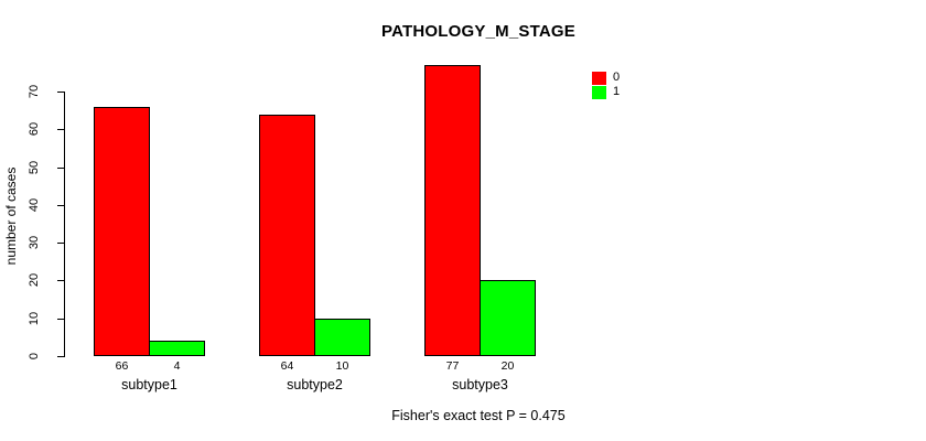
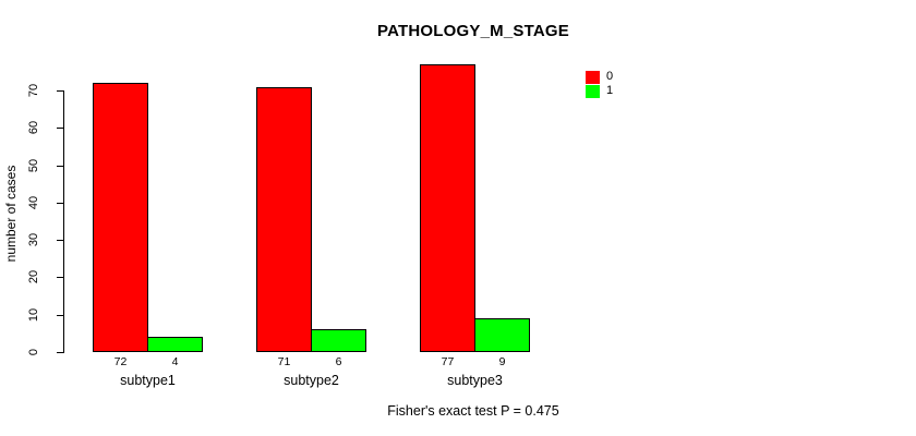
0/subtype1: 66 -> 72
0/subtype2: 64 -> 71
1/subtype2: 10 -> 6
1/subtype3: 20 -> 9
